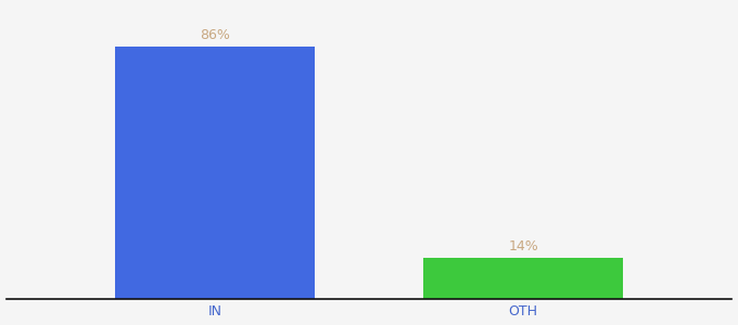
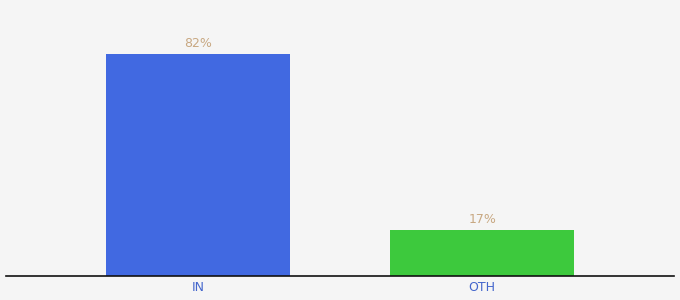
IN: 86% -> 82%
OTH: 14% -> 17%
